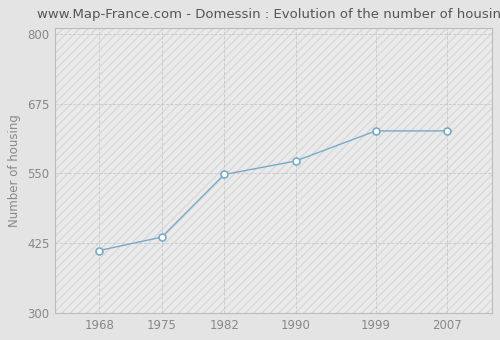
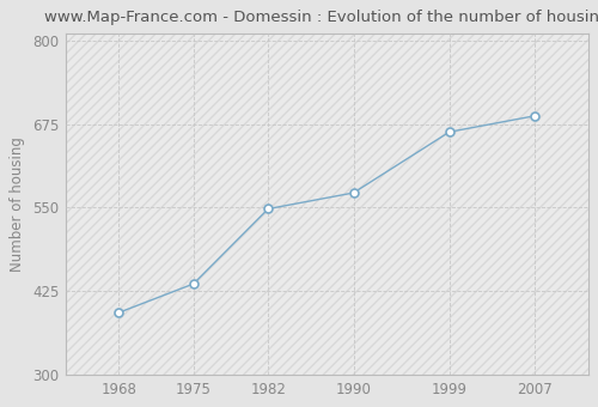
1968: 412 -> 393
1999: 626 -> 663
2007: 626 -> 687
